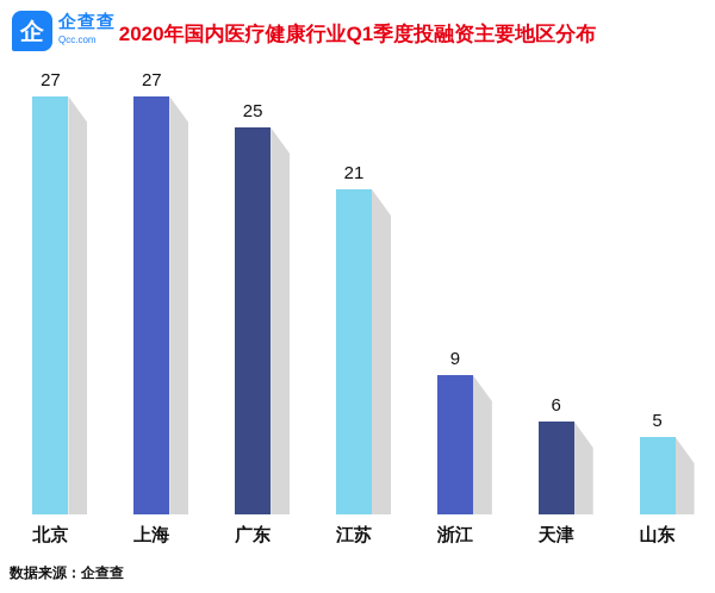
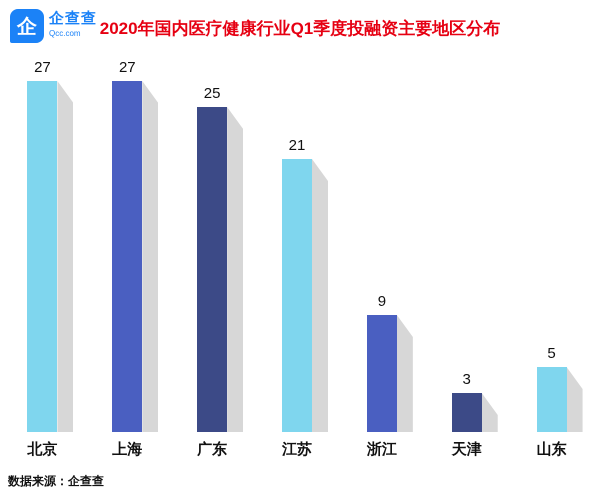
天津: 6 -> 3
